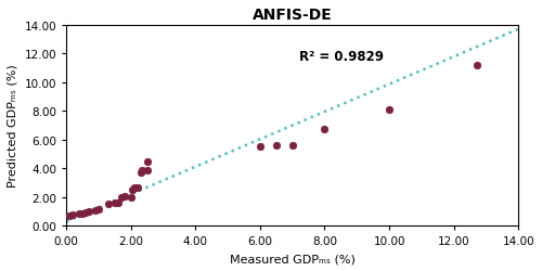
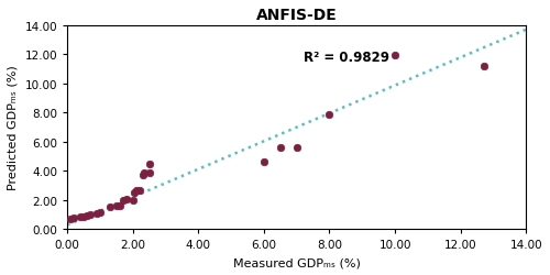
6.00: 5.5 -> 4.6
8.00: 6.7 -> 7.9
10.00: 8.1 -> 11.9
